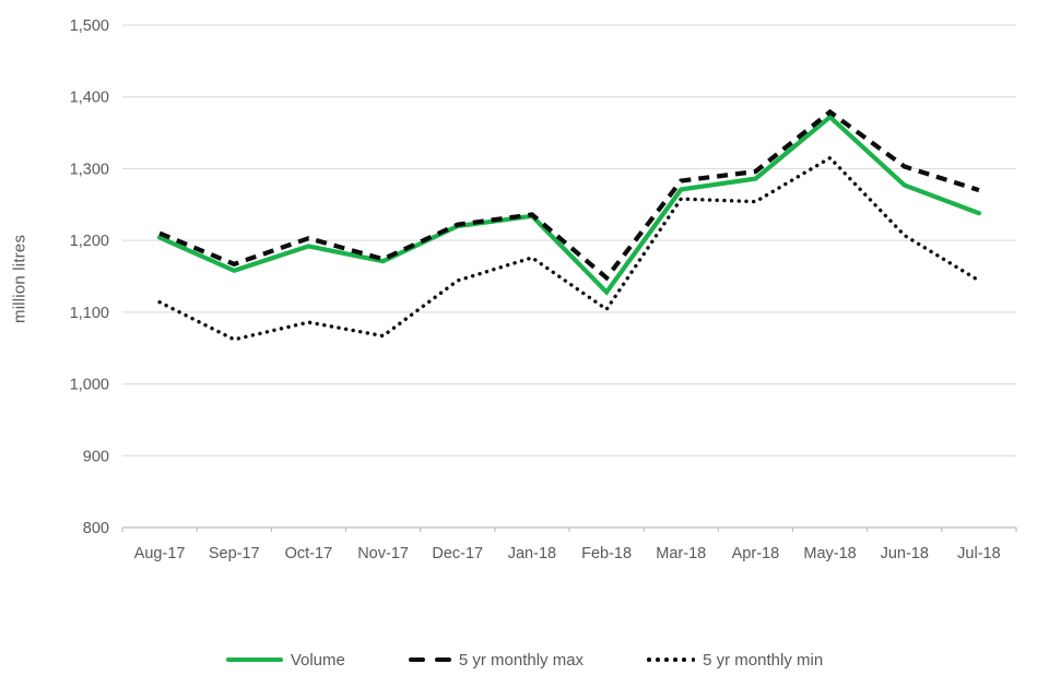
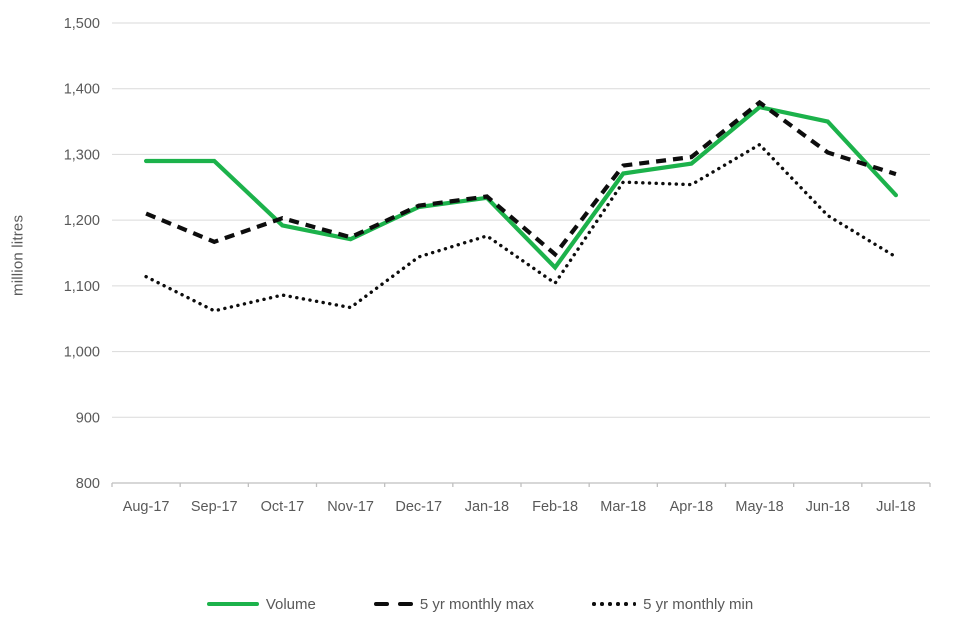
Volume/Aug-17: 1200 -> 1290
Volume/Sep-17: 1160 -> 1290
Volume/Jun-18: 1280 -> 1350
